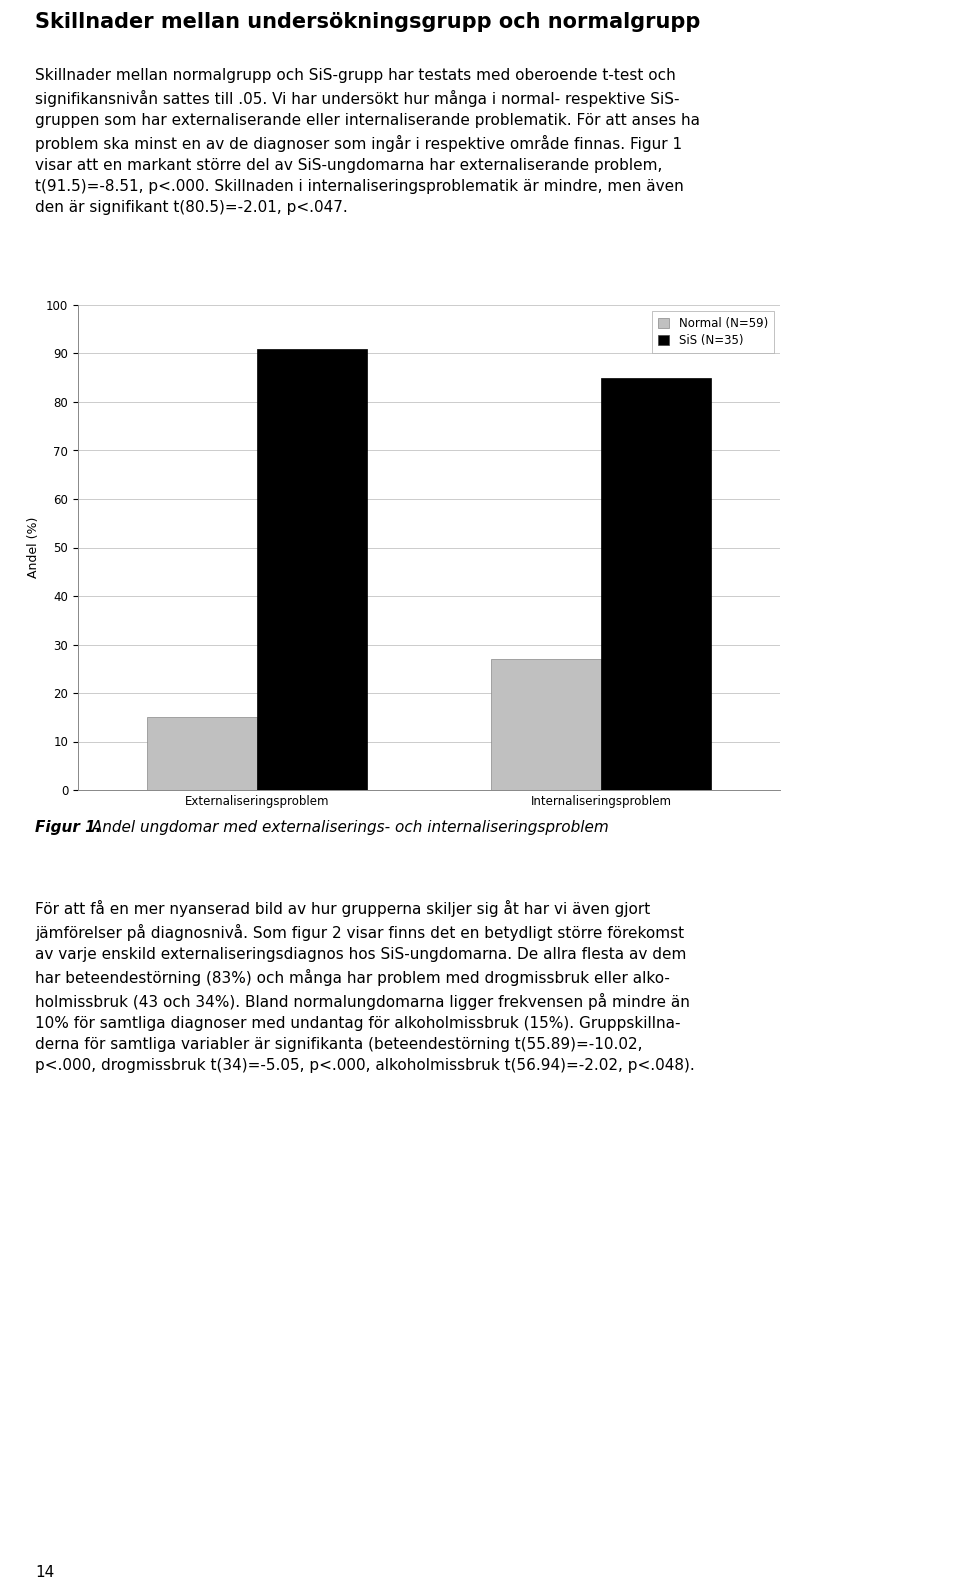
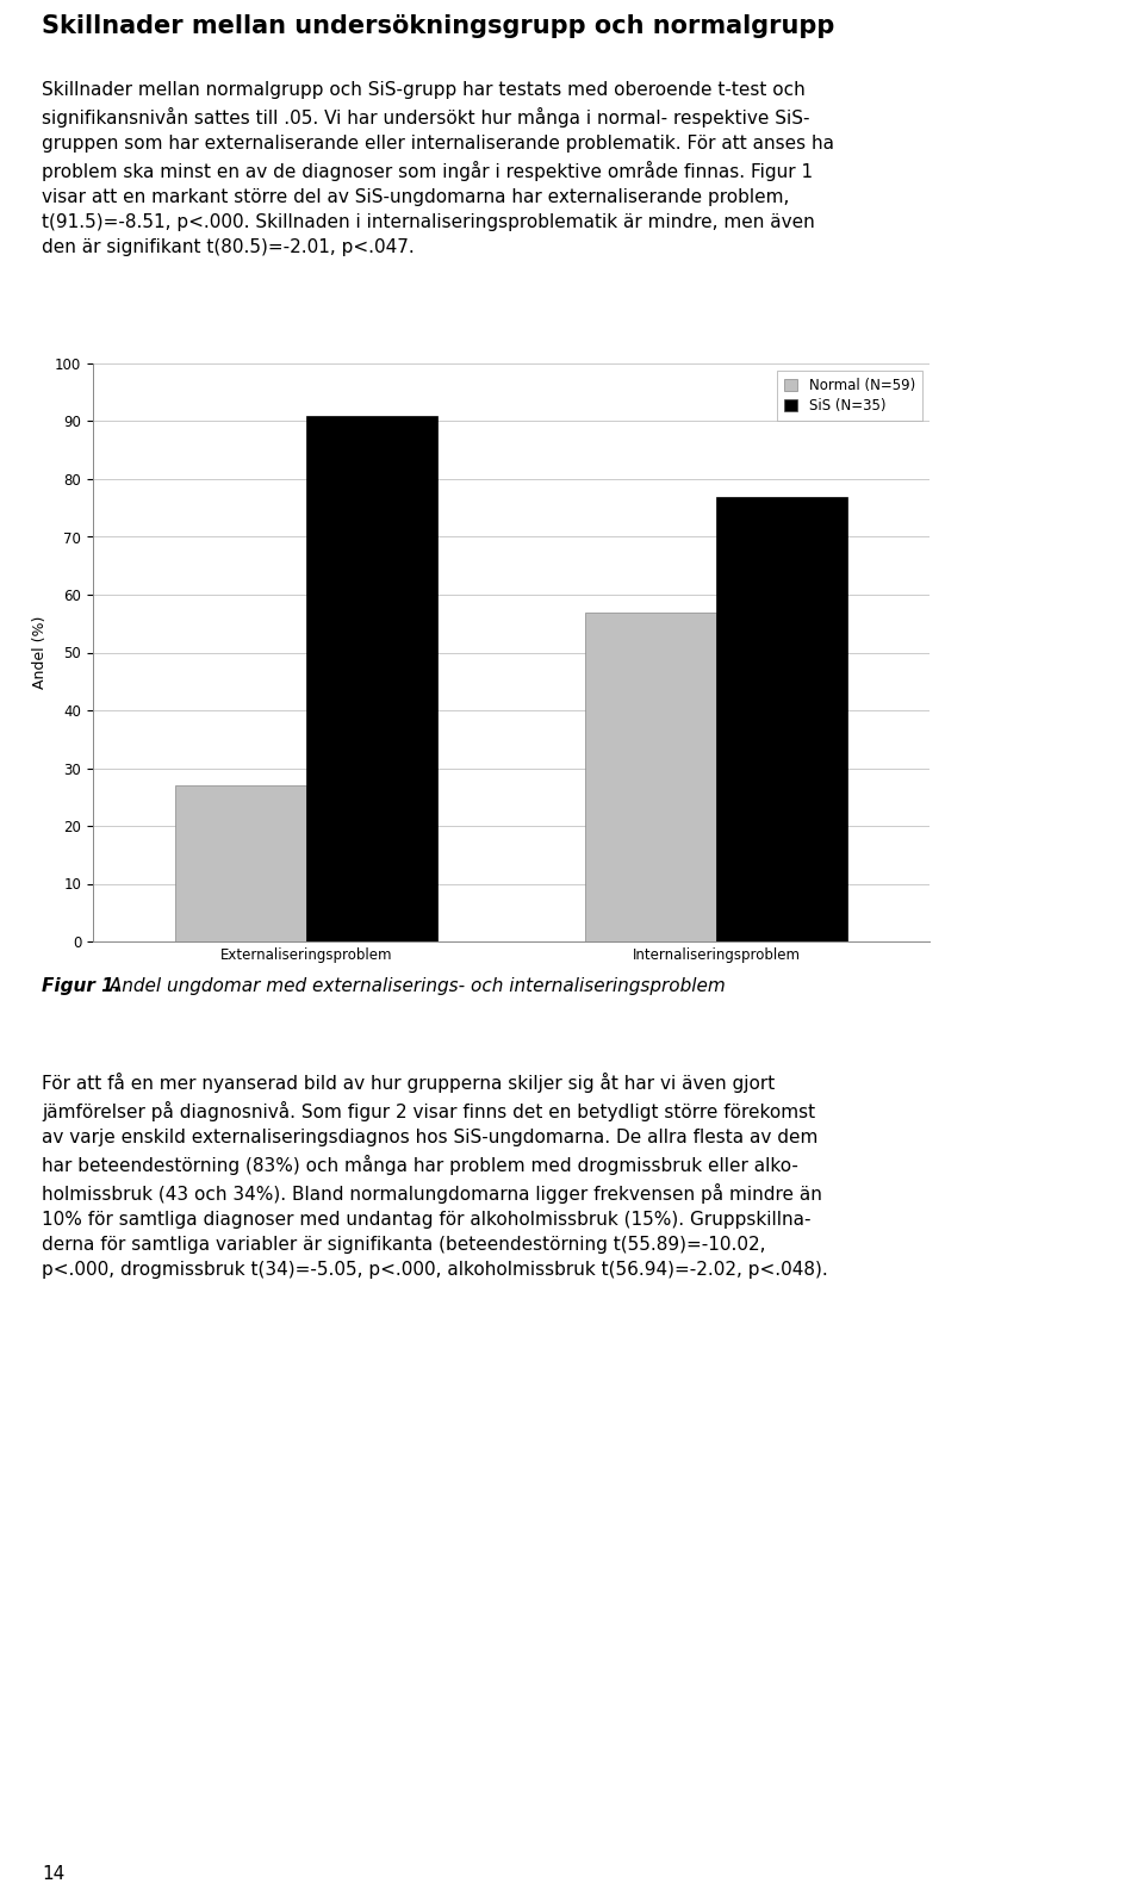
Normal (N=59)/Externaliseringsproblem: 15 -> 27
Normal (N=59)/Internaliseringsproblem: 27 -> 57
SiS (N=35)/Internaliseringsproblem: 85 -> 77
